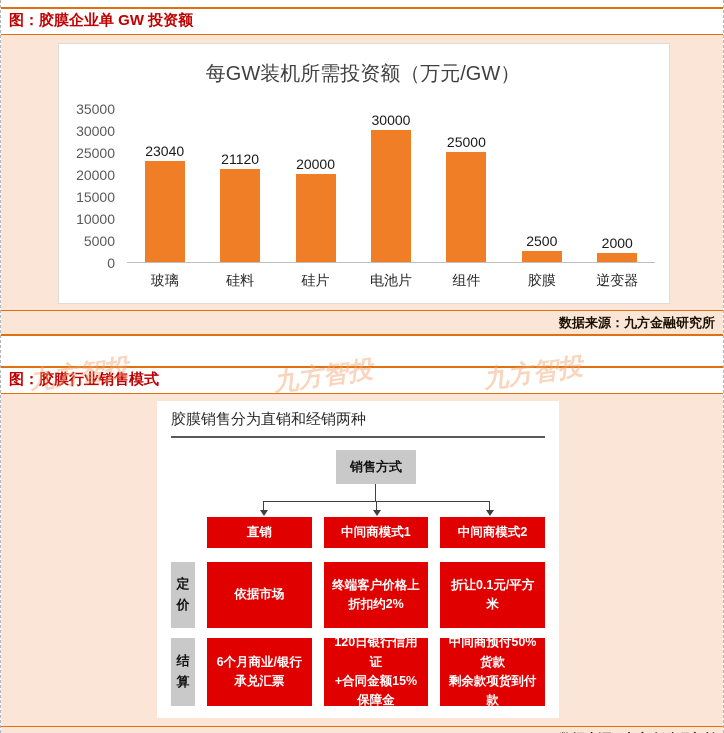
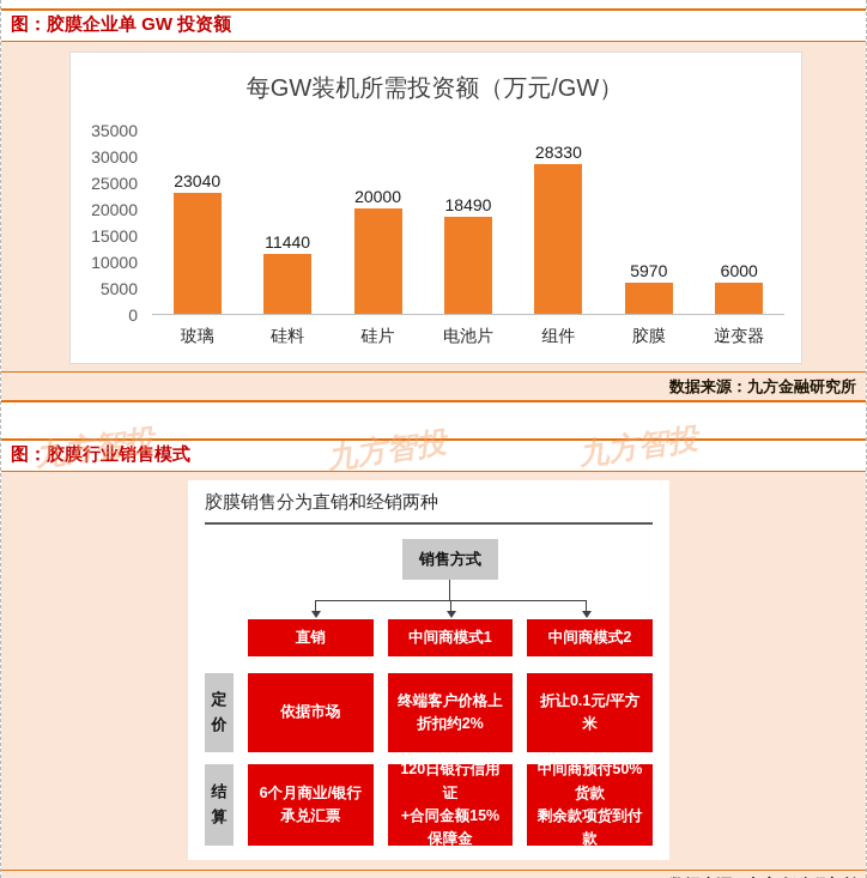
硅料: 21120 -> 11440
电池片: 30000 -> 18490
组件: 25000 -> 28330
胶膜: 2500 -> 5970
逆变器: 2000 -> 6000
